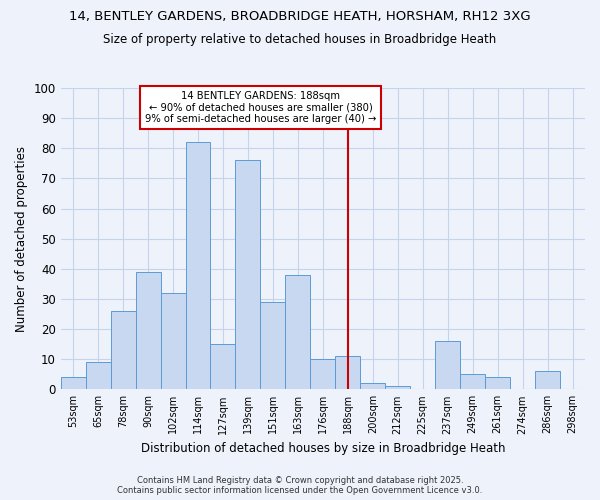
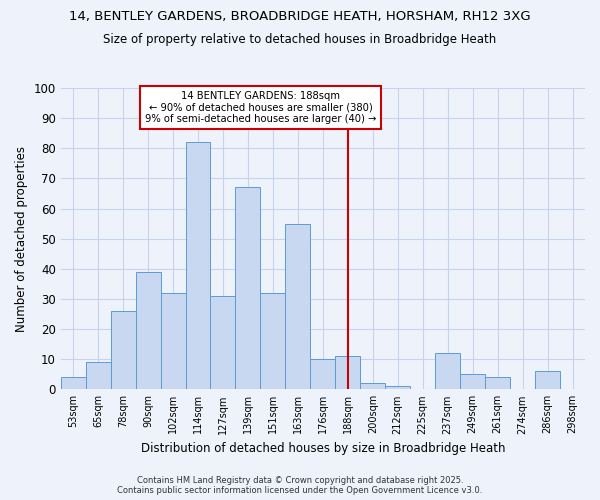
127sqm: 15 -> 31
139sqm: 76 -> 67
151sqm: 29 -> 32
163sqm: 38 -> 55
237sqm: 16 -> 12
